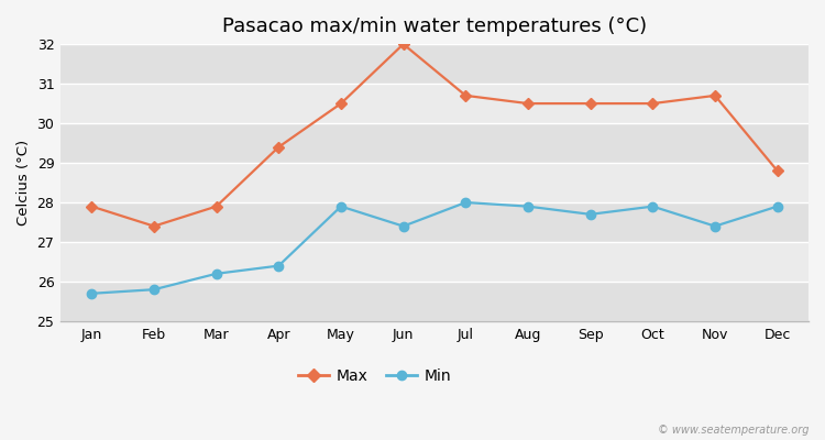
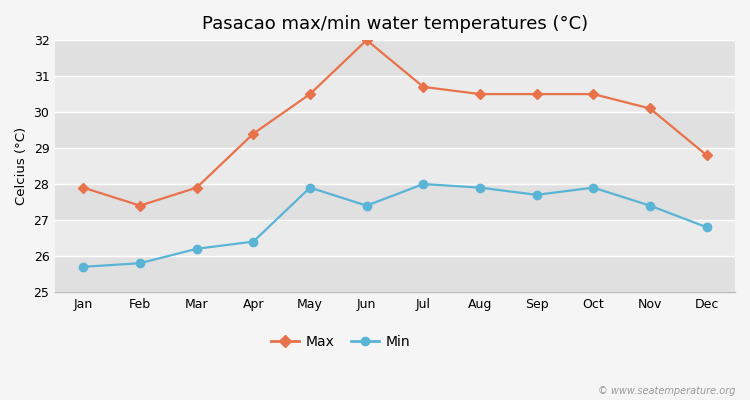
Max/Nov: 30.7 -> 30.1
Min/Dec: 27.9 -> 26.8
